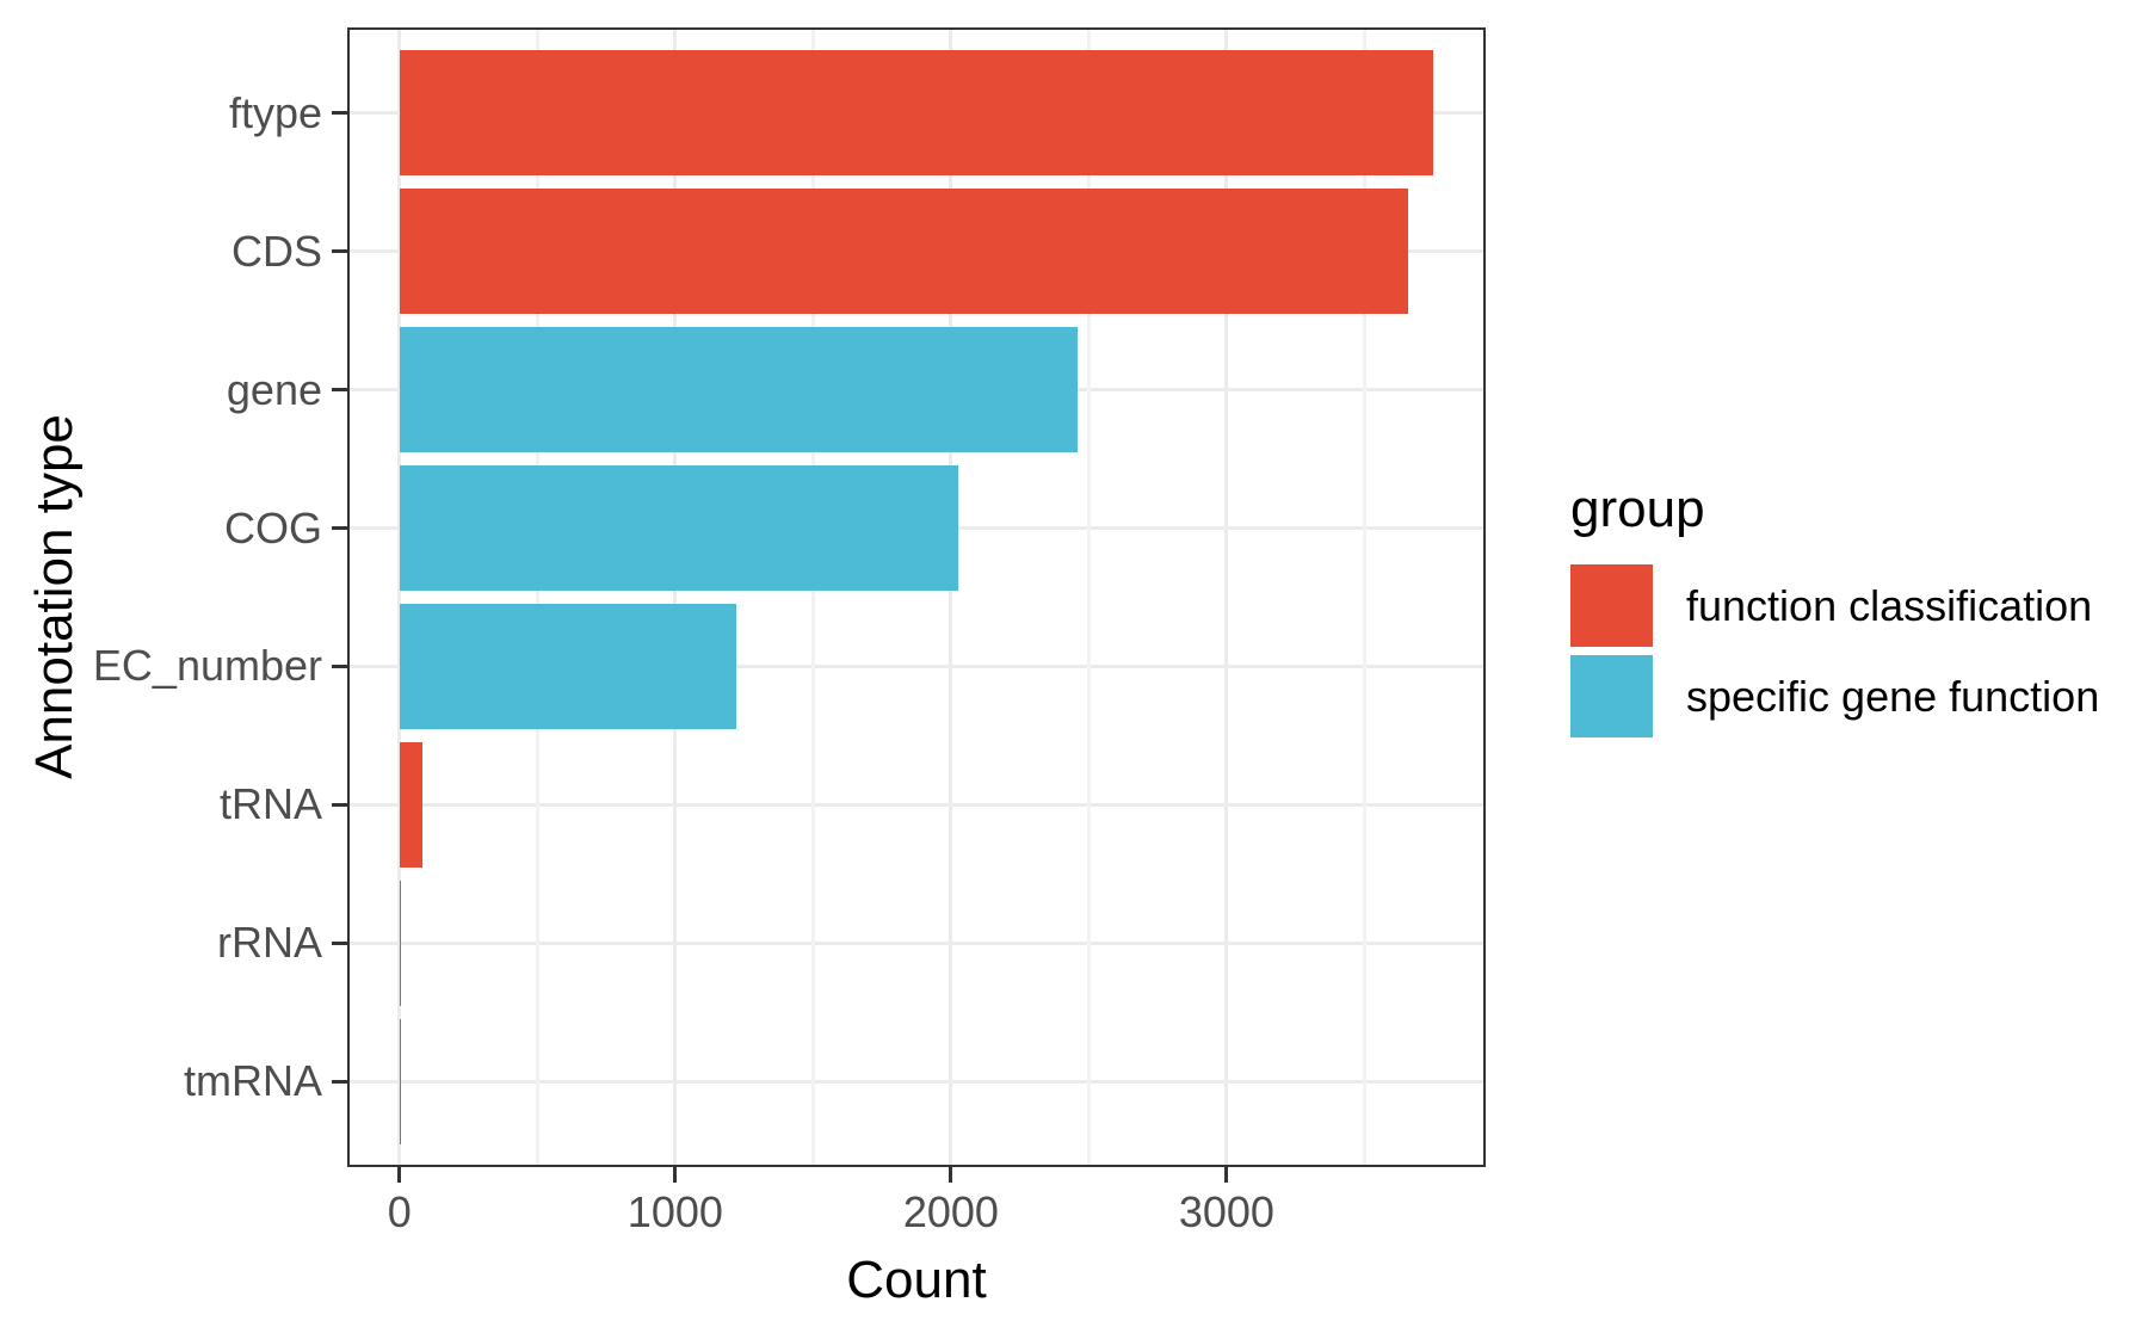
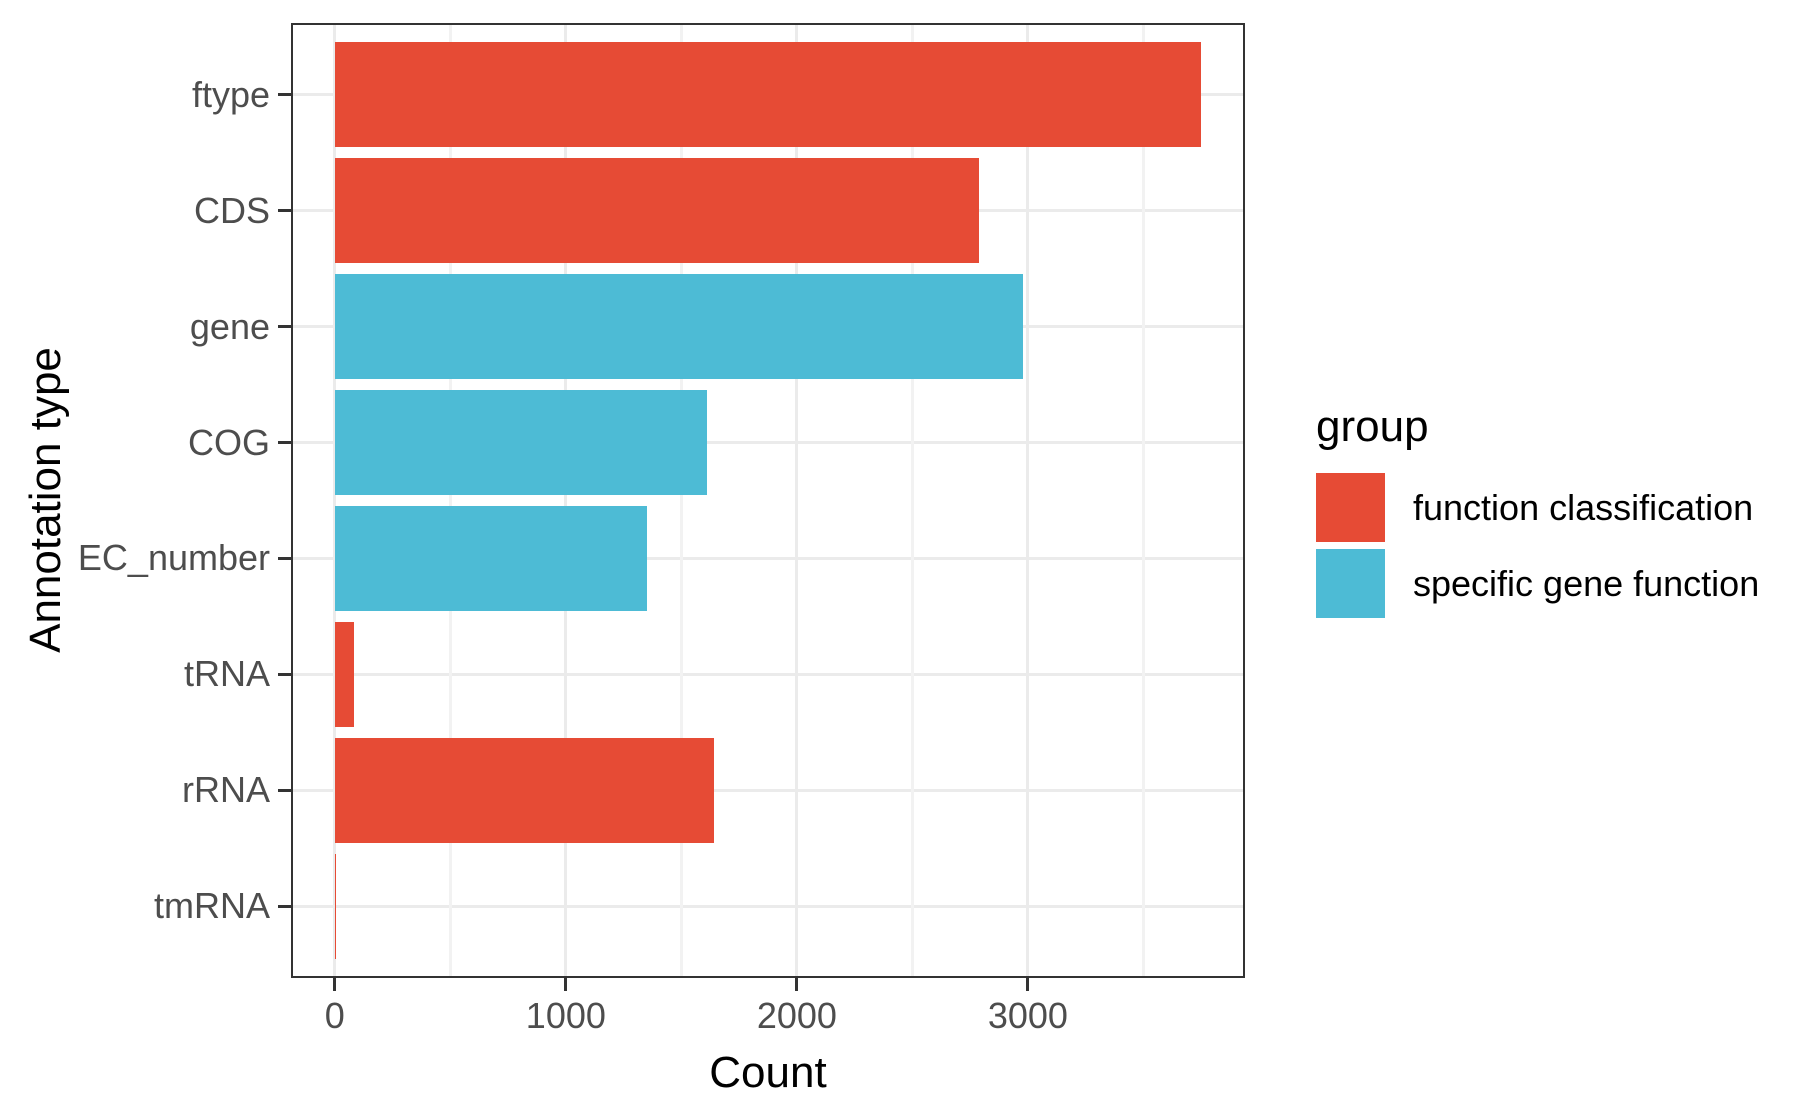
CDS: 3660 -> 2790
gene: 2460 -> 2980
COG: 2020 -> 1610
EC_number: 1220 -> 1350
rRNA: 10 -> 1640
